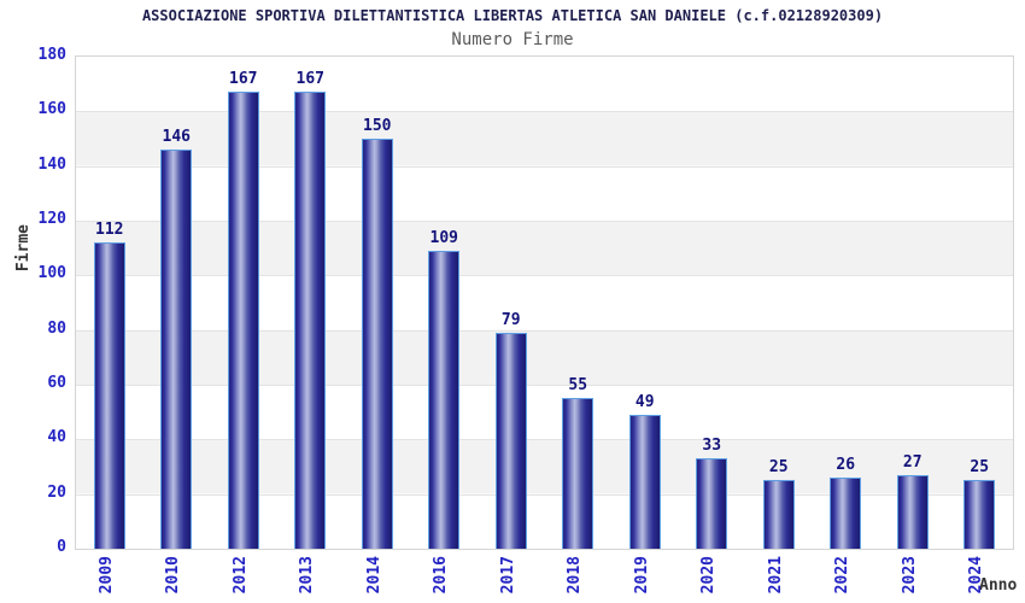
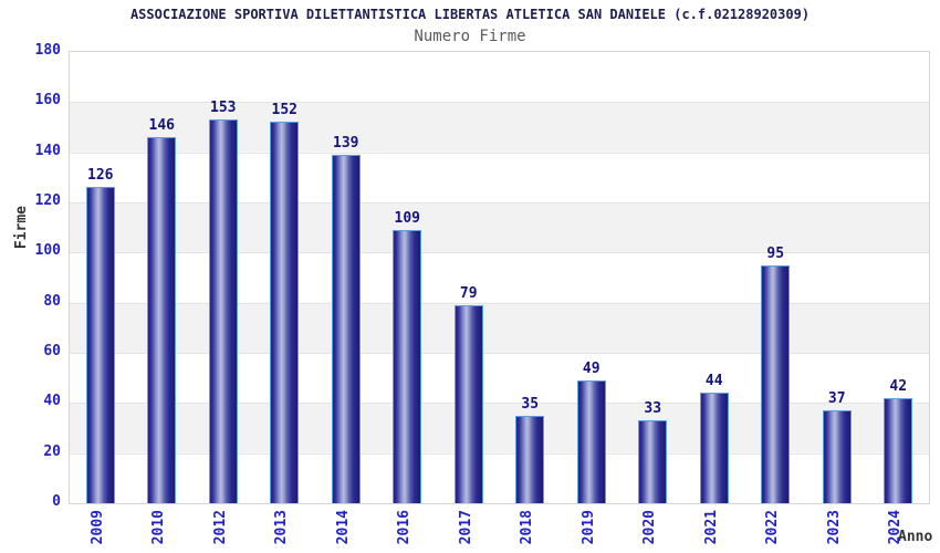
2009: 112 -> 126
2012: 167 -> 153
2013: 167 -> 152
2014: 150 -> 139
2018: 55 -> 35
2021: 25 -> 44
2022: 26 -> 95
2023: 27 -> 37
2024: 25 -> 42
